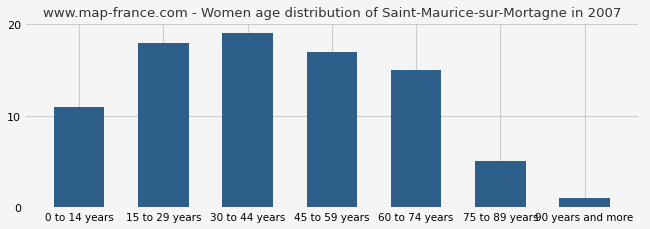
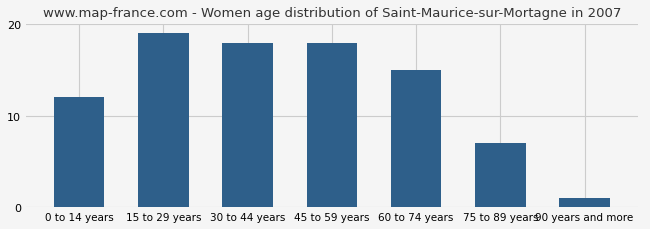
0 to 14 years: 11 -> 12
15 to 29 years: 18 -> 19
30 to 44 years: 19 -> 18
45 to 59 years: 17 -> 18
75 to 89 years: 5 -> 7
